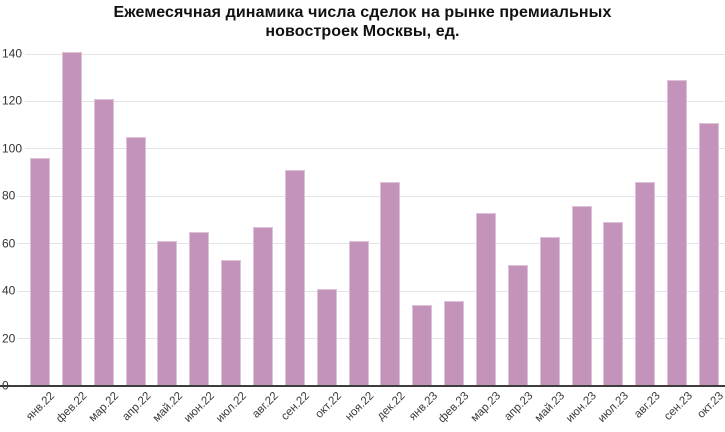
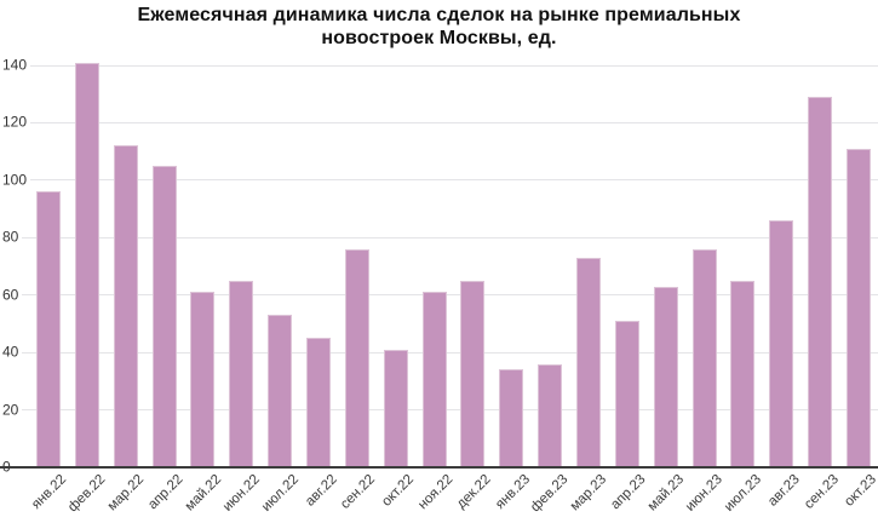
мар.22: 121 -> 112
авг.22: 67 -> 45
сен.22: 91 -> 76
дек.22: 86 -> 65
июл.23: 69 -> 65
